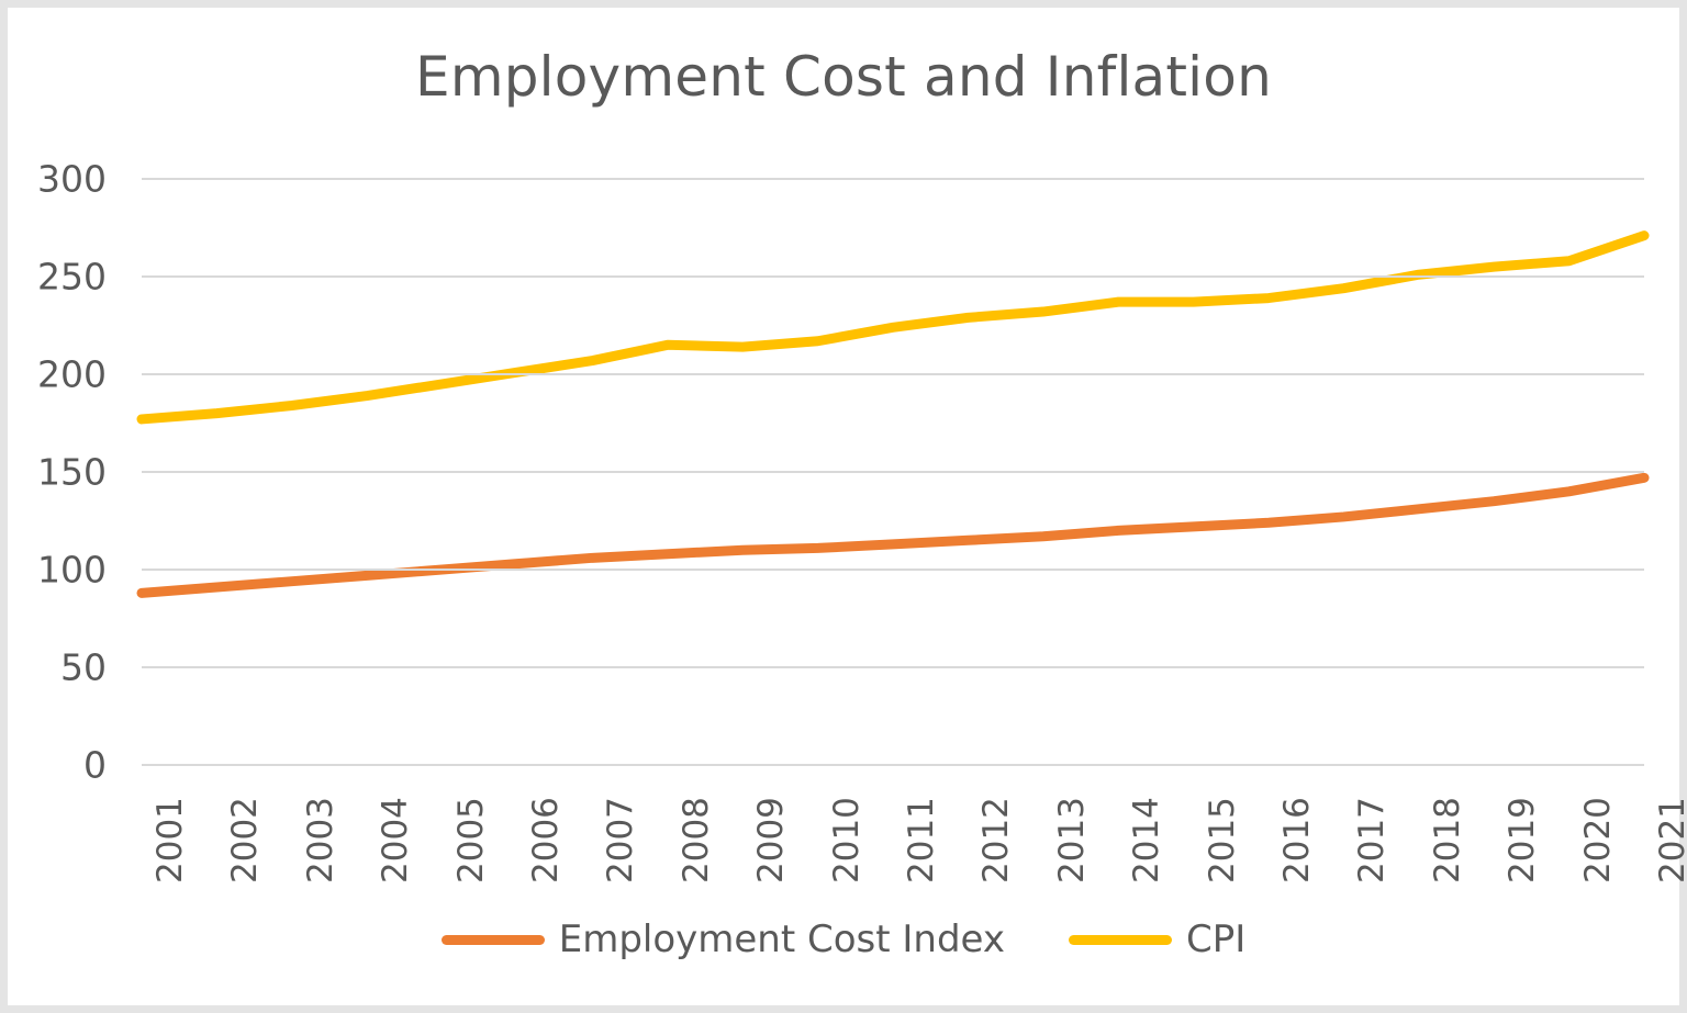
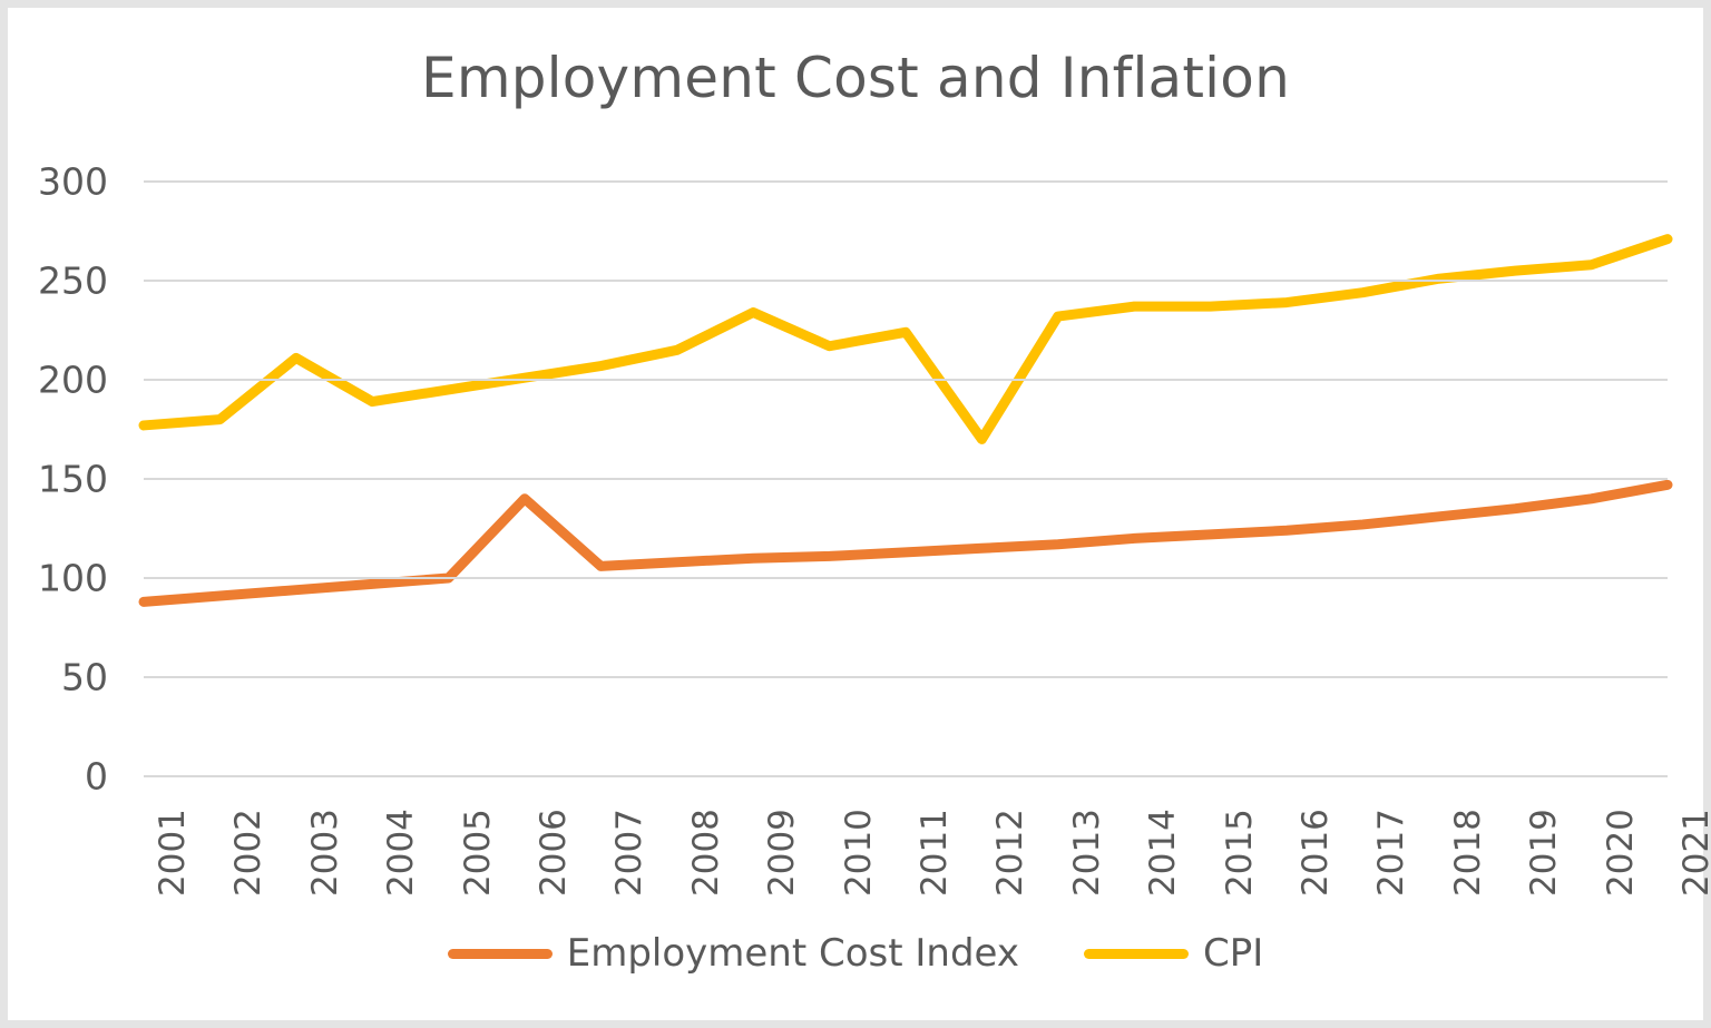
CPI/2003: 184 -> 211
Employment Cost Index/2006: 103 -> 140
CPI/2009: 214 -> 234
CPI/2012: 229 -> 170
